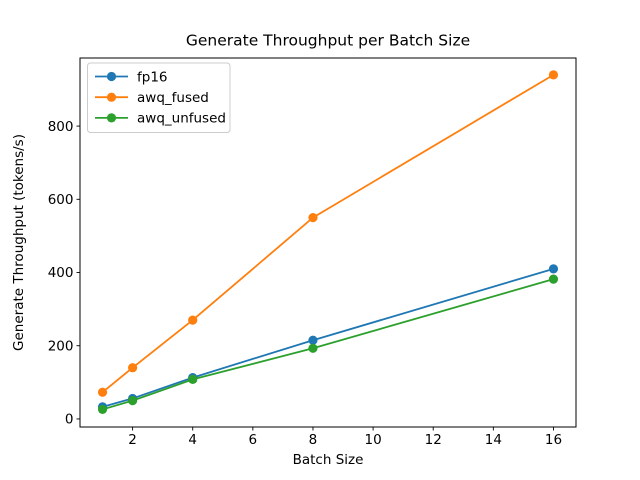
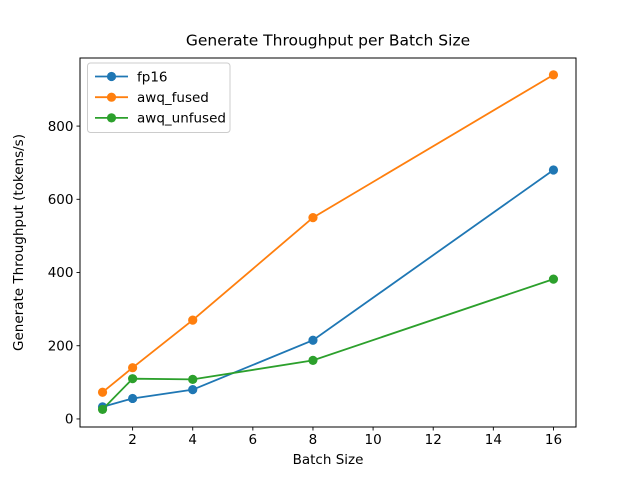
awq_unfused/2: 50 -> 110
fp16/4: 110 -> 80
awq_unfused/8: 190 -> 160
fp16/16: 410 -> 680
